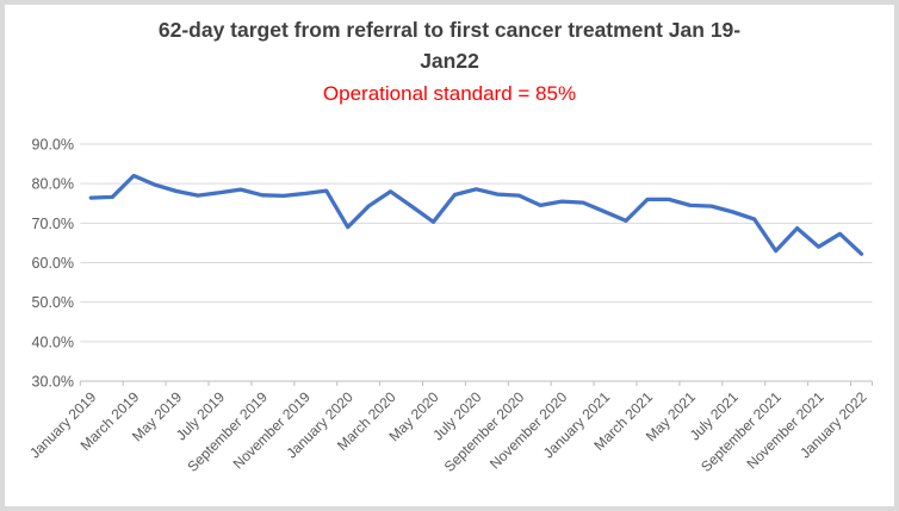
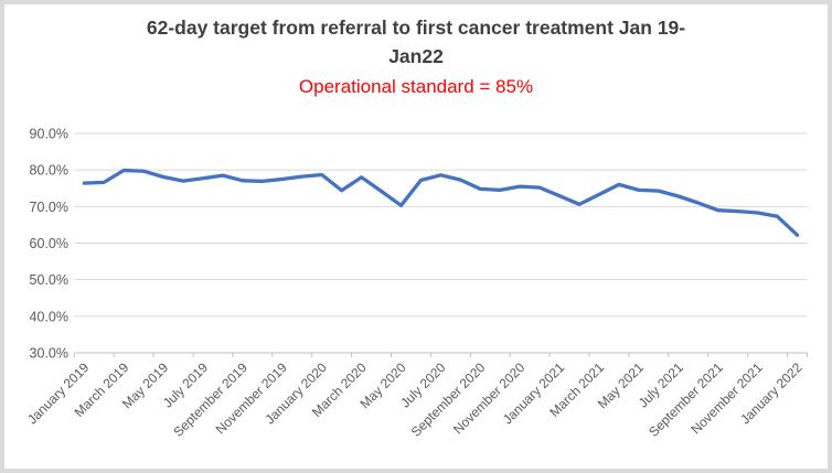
March 2019: 82% -> 80%
January 2020: 69% -> 79%
September 2020: 77% -> 75%
March 2021: 76% -> 73%
September 2021: 63% -> 69%
November 2021: 64% -> 68%
